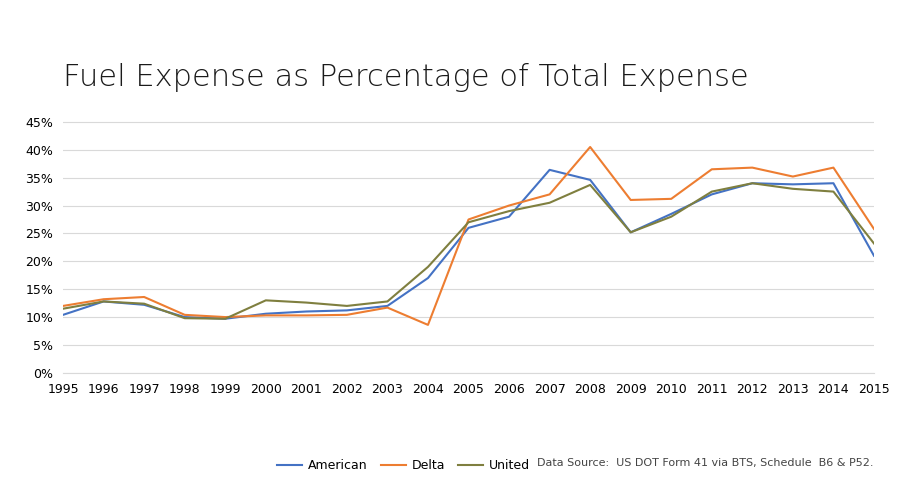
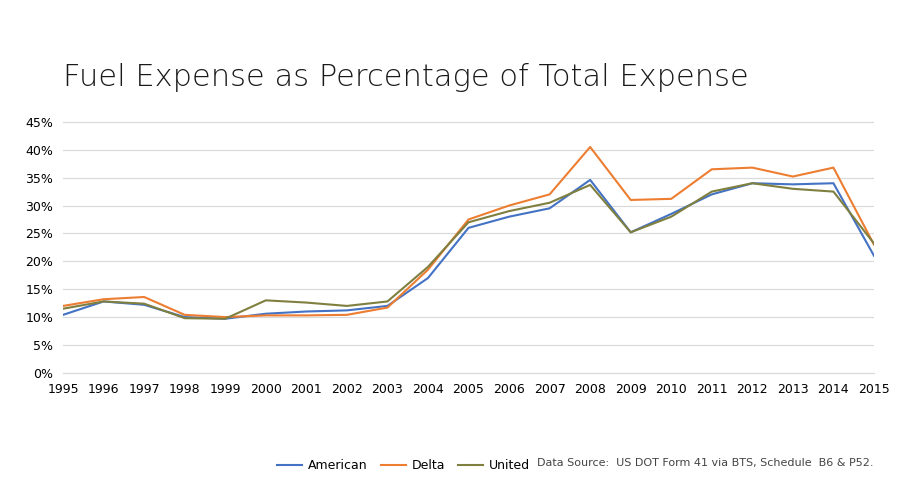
Delta/2004: 8.6% -> 18.5%
American/2007: 36.4% -> 29.5%
Delta/2015: 25.8% -> 23.0%
